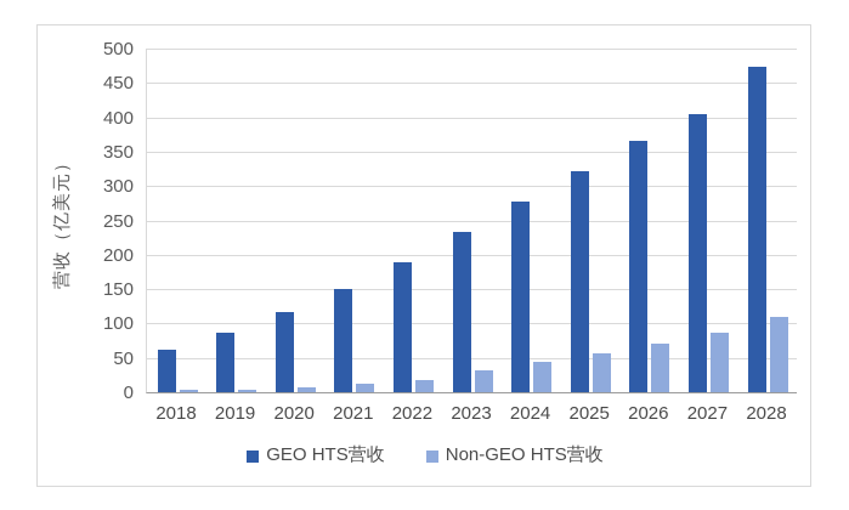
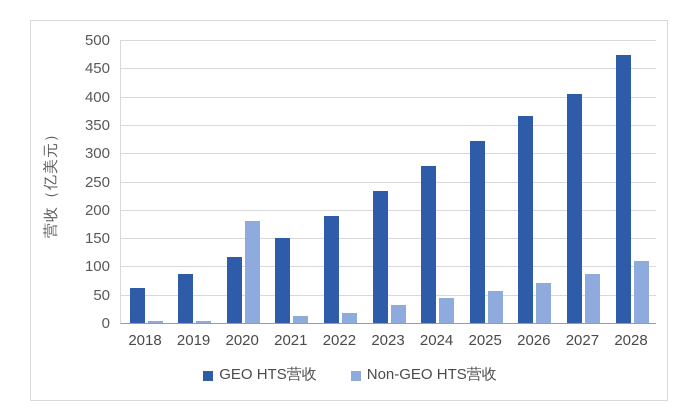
Non-GEO HTS营收/2020: 10 -> 180
